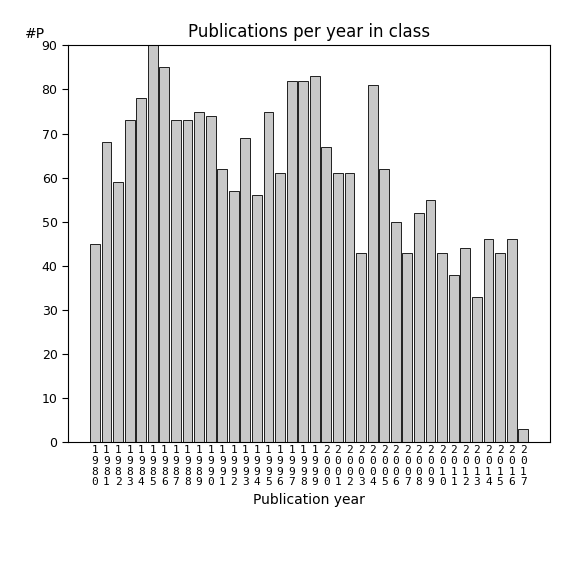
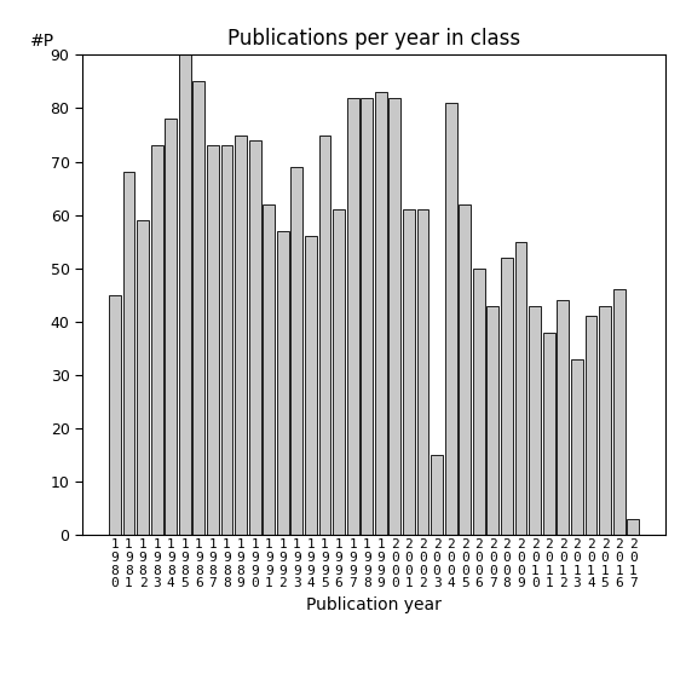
2 0 0 0: 67 -> 82
2 0 0 3: 43 -> 15
2 0 1 4: 46 -> 41
